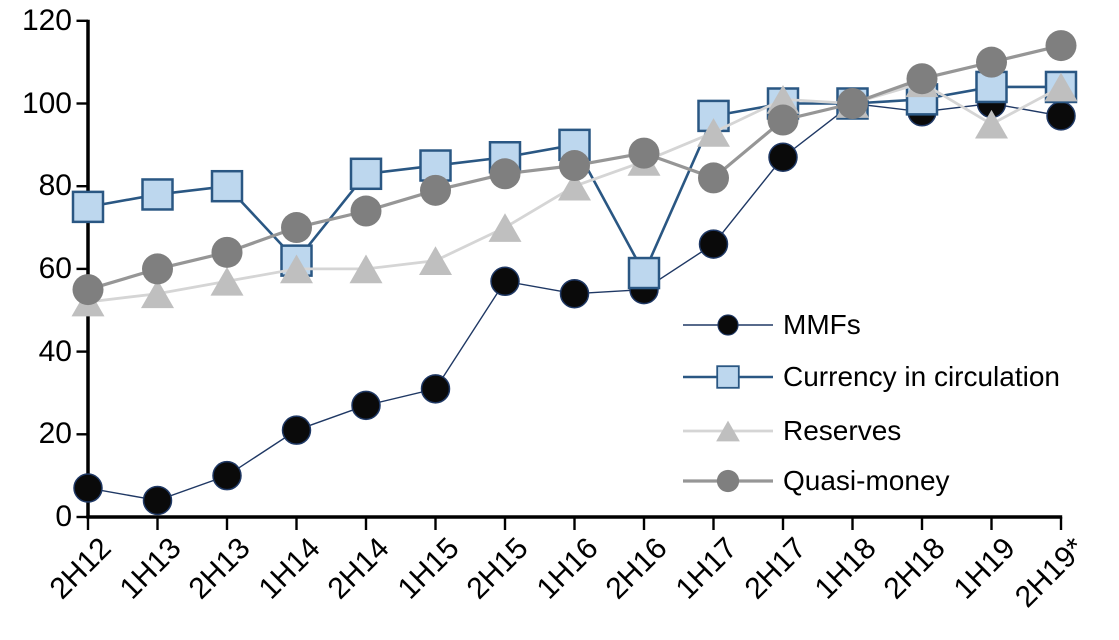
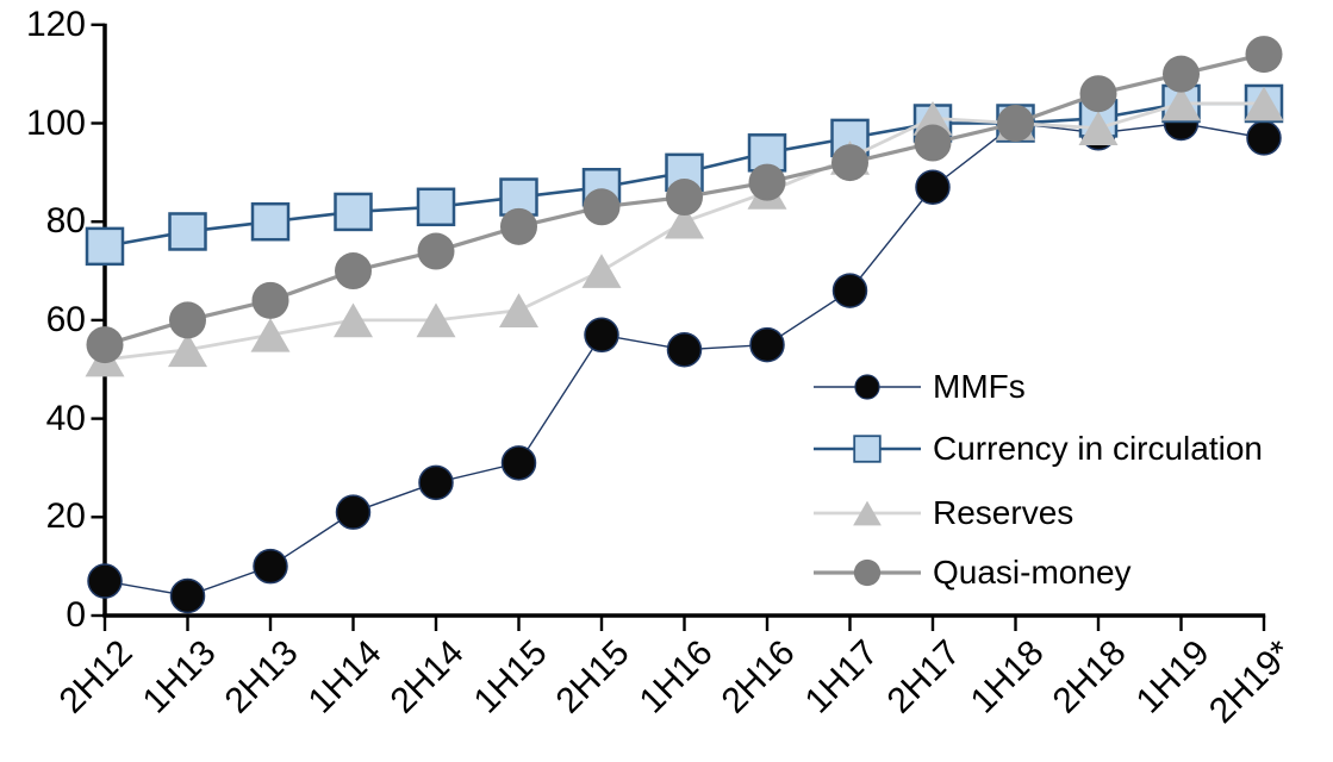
Currency in circulation/1H14: 62 -> 82
Currency in circulation/2H16: 59 -> 94
Quasi-money/1H17: 82 -> 92
Reserves/2H18: 105 -> 99
Reserves/1H19: 95 -> 104
